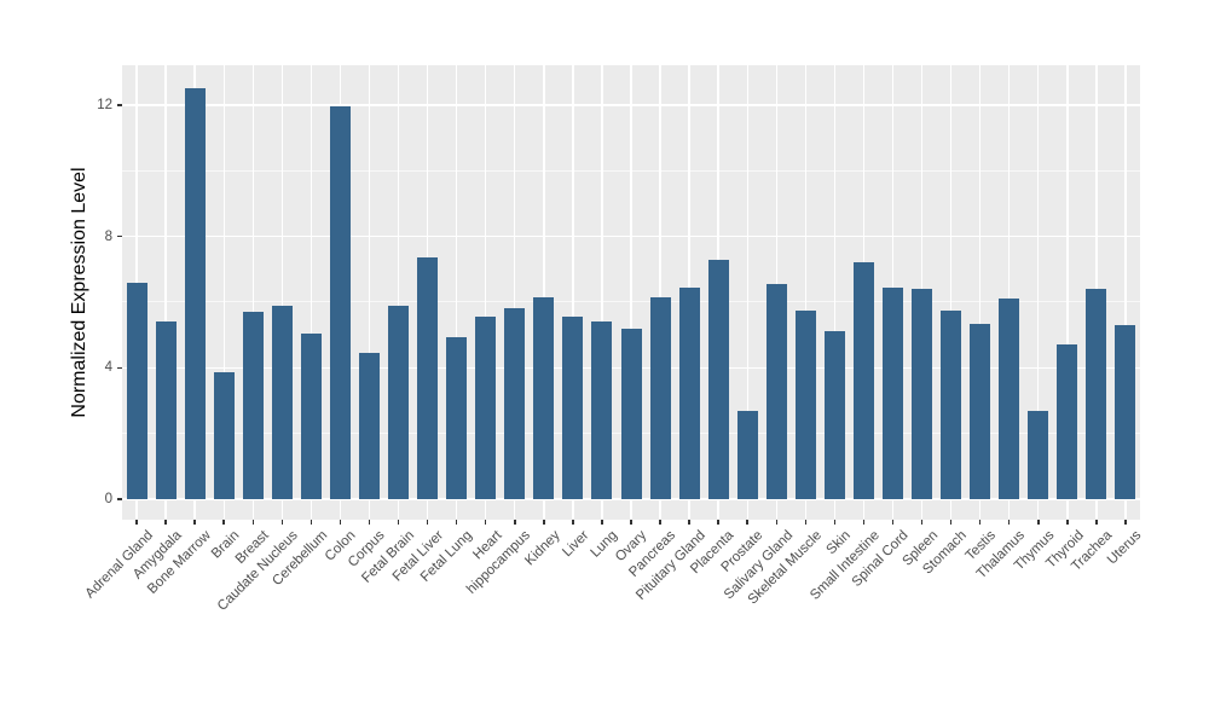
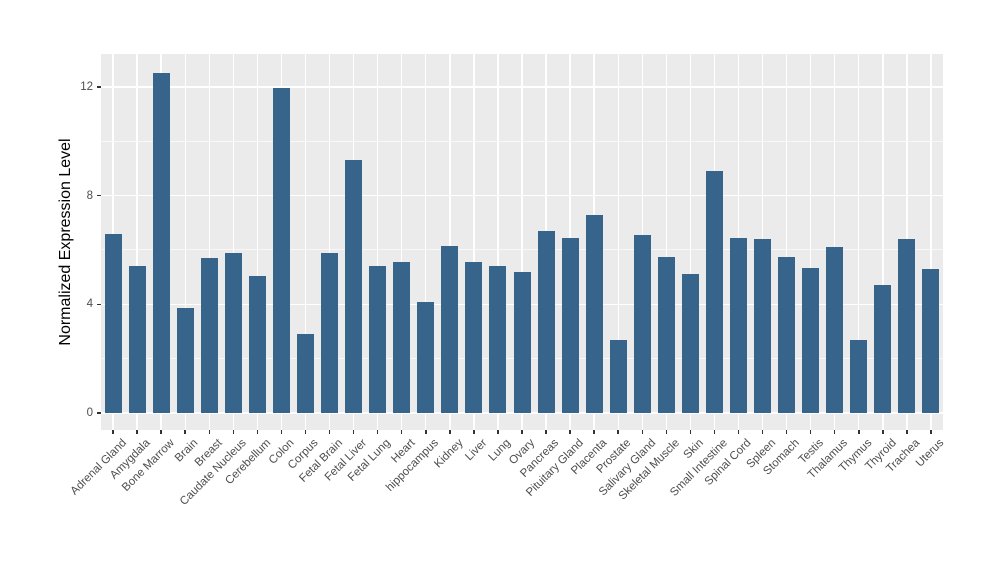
Corpus: 4.5 -> 2.9
Fetal Liver: 7.3 -> 9.3
Fetal Lung: 5.0 -> 5.4
hippocampus: 5.8 -> 4.1
Pancreas: 6.2 -> 6.7
Small Intestine: 7.2 -> 8.9
